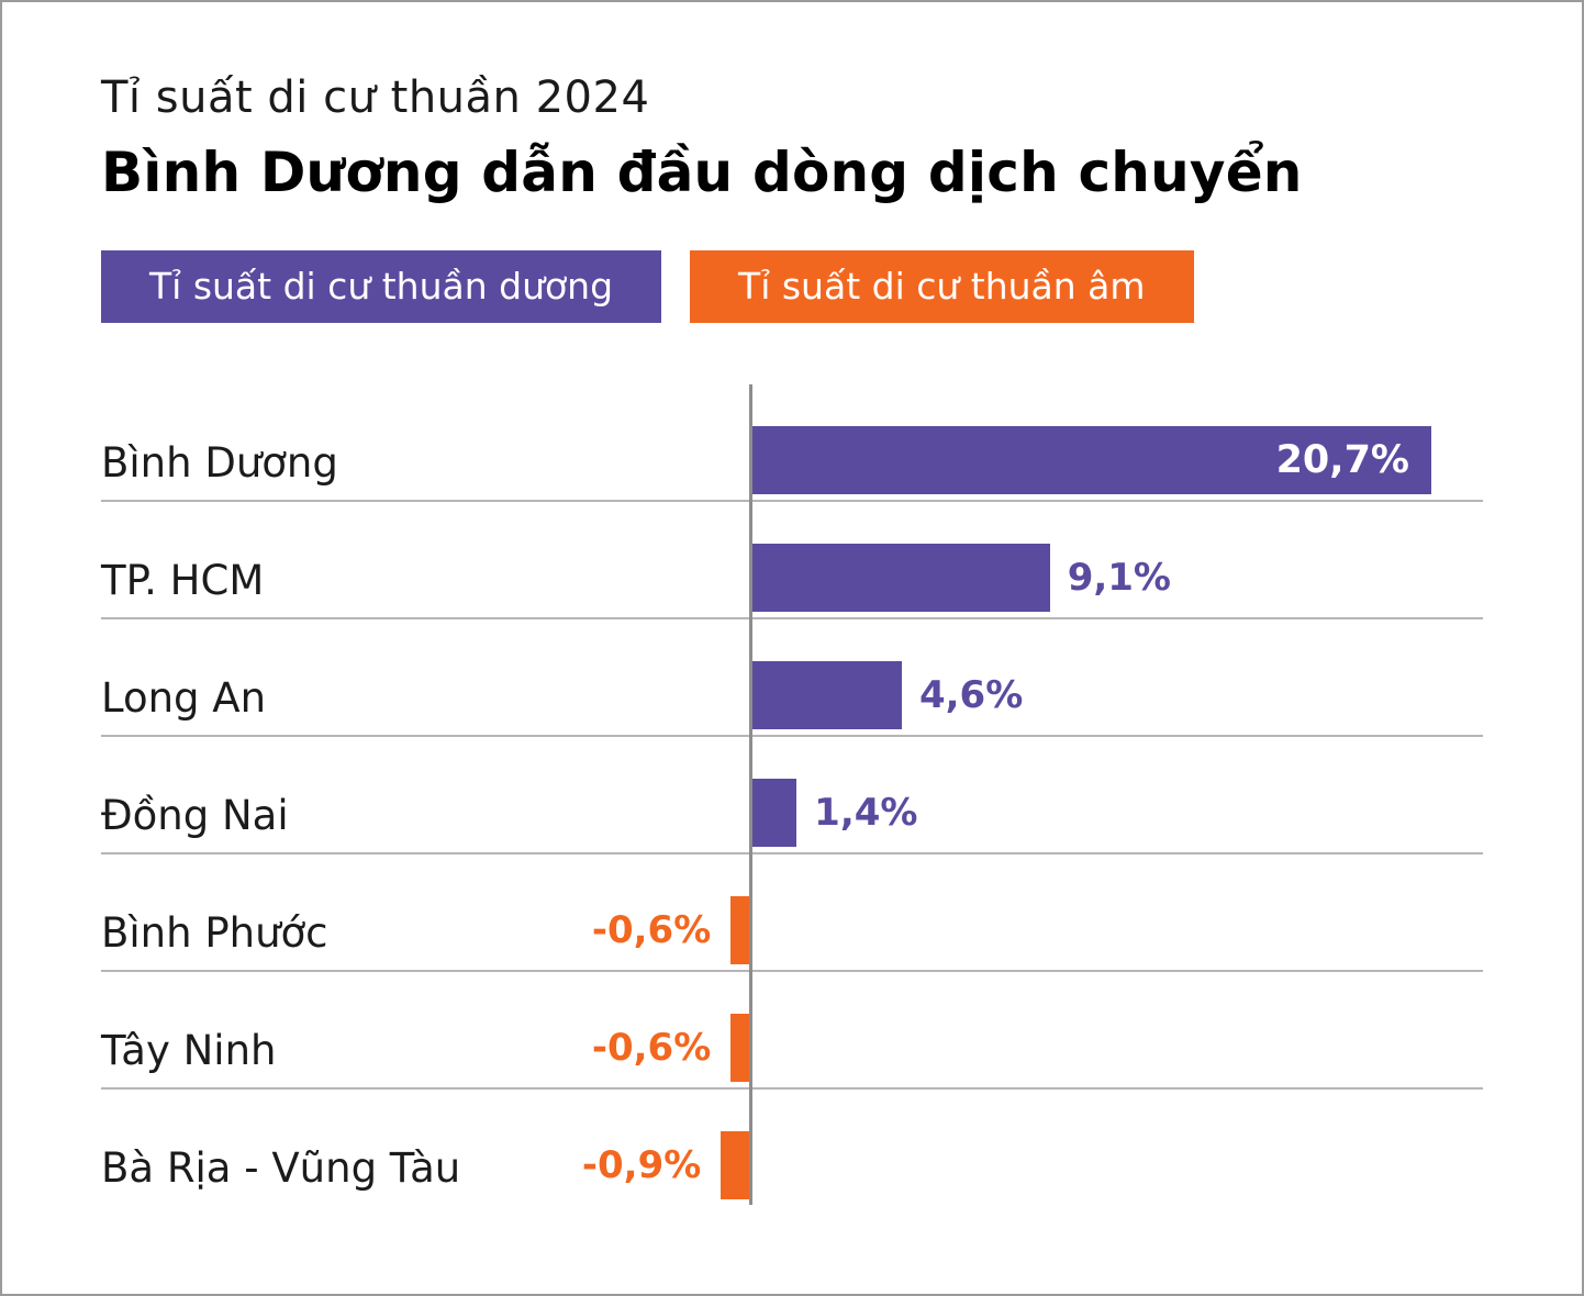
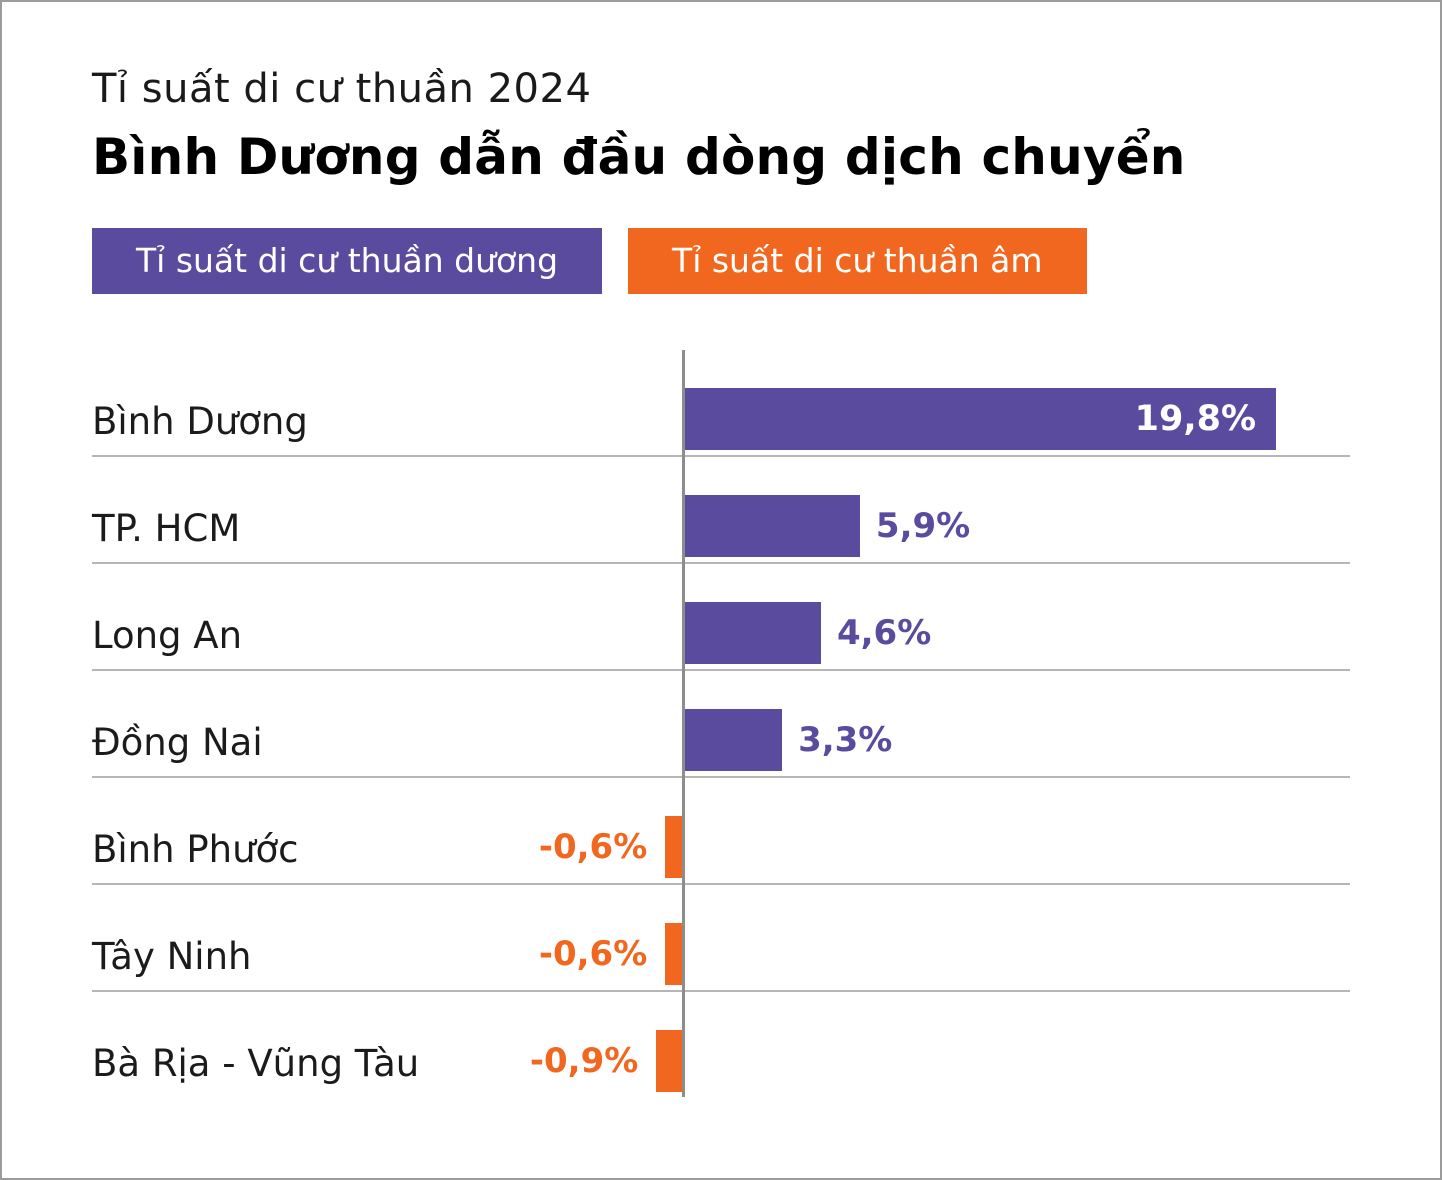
Bình Dương: 20,7% -> 19,8%
TP. HCM: 9,1% -> 5,9%
Đồng Nai: 1,4% -> 3,3%
